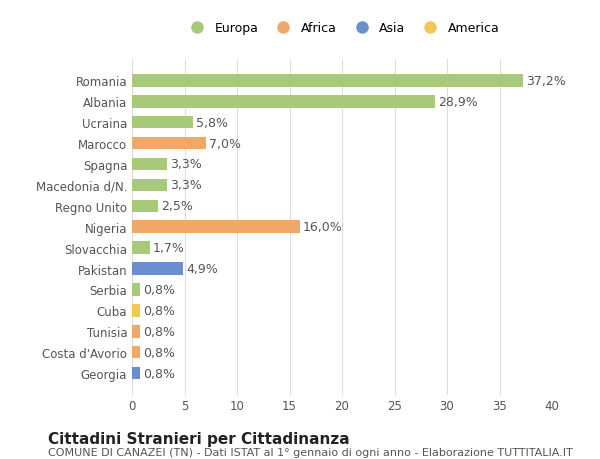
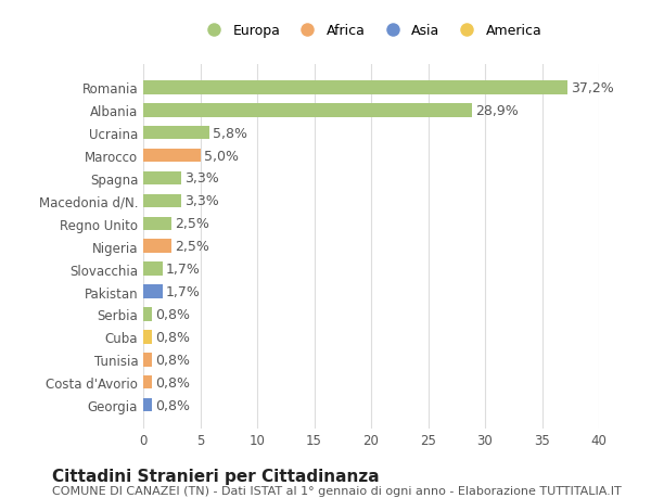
Marocco: 7,0% -> 5,0%
Nigeria: 16,0% -> 2,5%
Pakistan: 4,9% -> 1,7%
